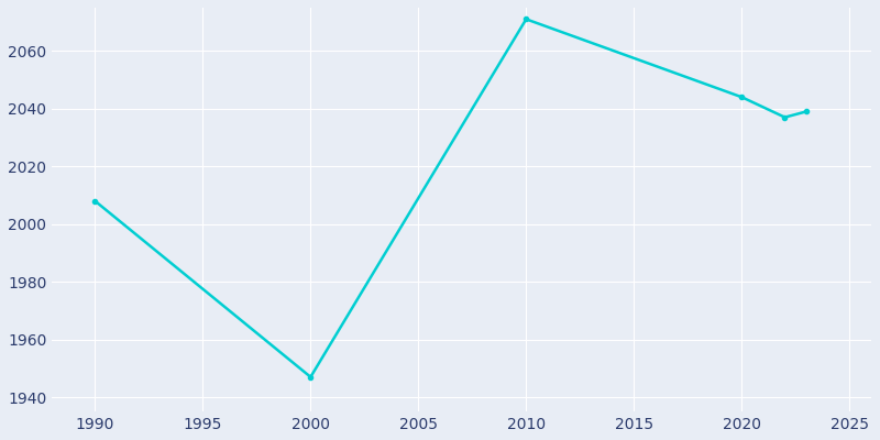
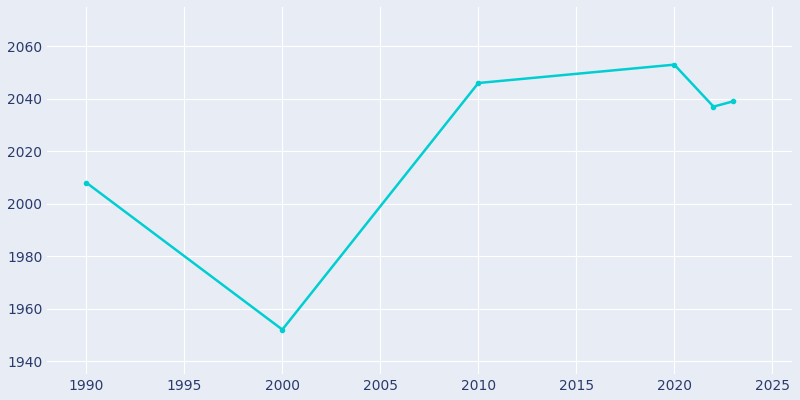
2000: 1947 -> 1952
2010: 2071 -> 2046
2020: 2044 -> 2053
